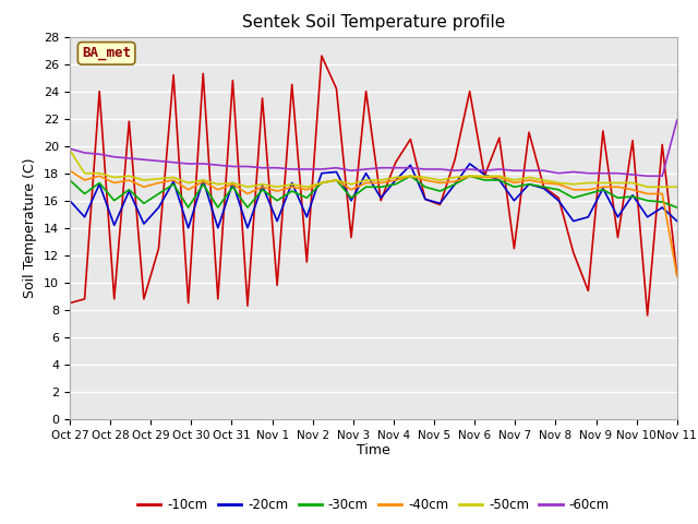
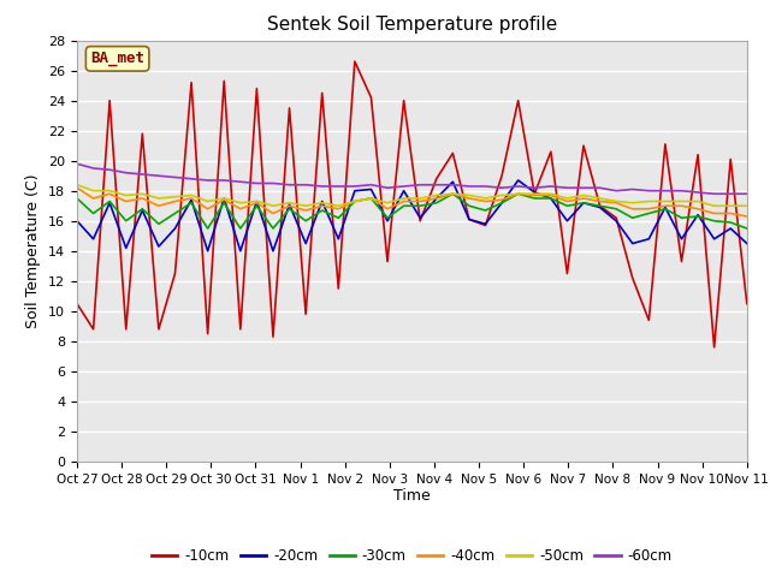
-10cm/Oct 27: 8.5 -> 10.5
-50cm/Oct 27: 19.7 -> 18.4
-40cm/Nov 11: 10.5 -> 16.3
-60cm/Nov 11: 21.9 -> 17.8
